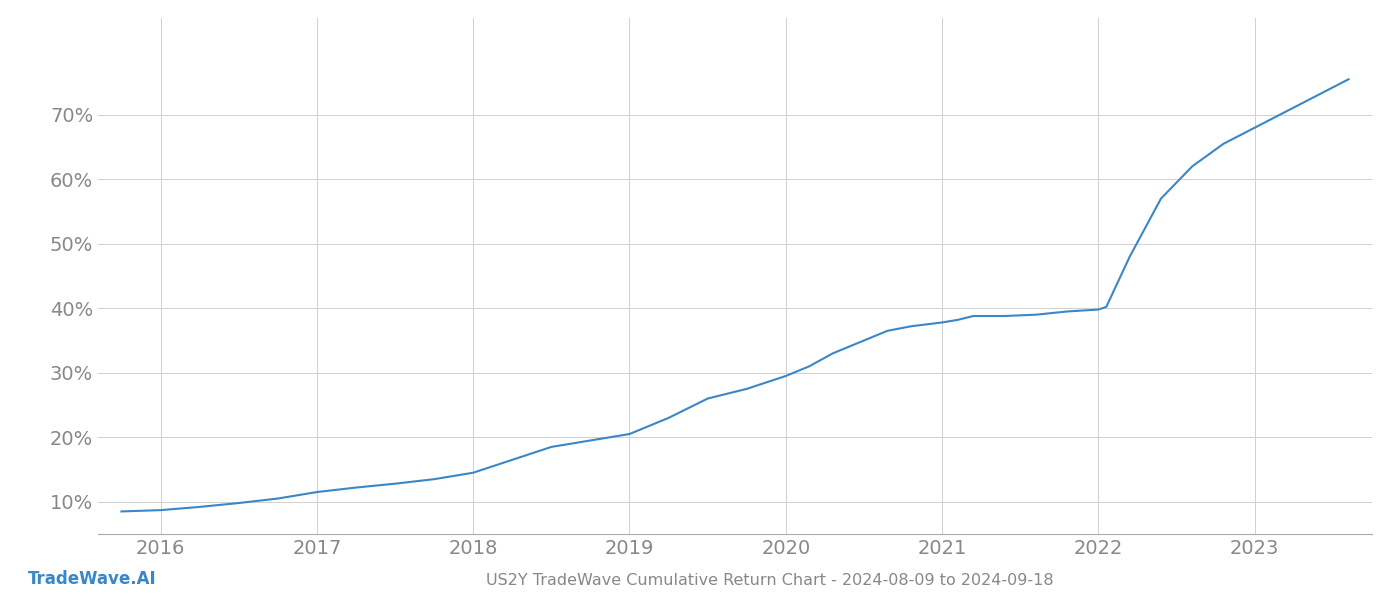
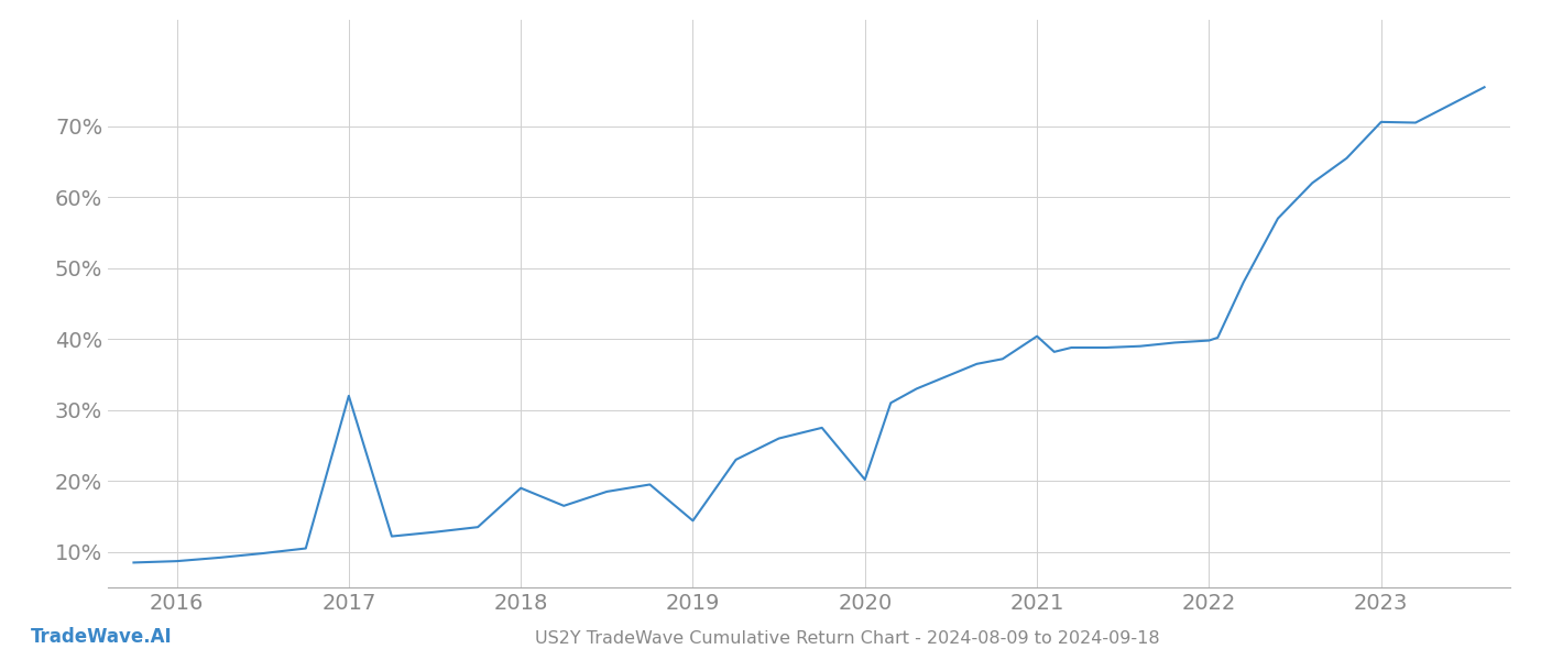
2017: 11.5% -> 32.0%
2018: 14.5% -> 19.0%
2019: 20.5% -> 14.4%
2020: 29.5% -> 20.2%
2021: 37.8% -> 40.4%
2023: 68.0% -> 70.6%
